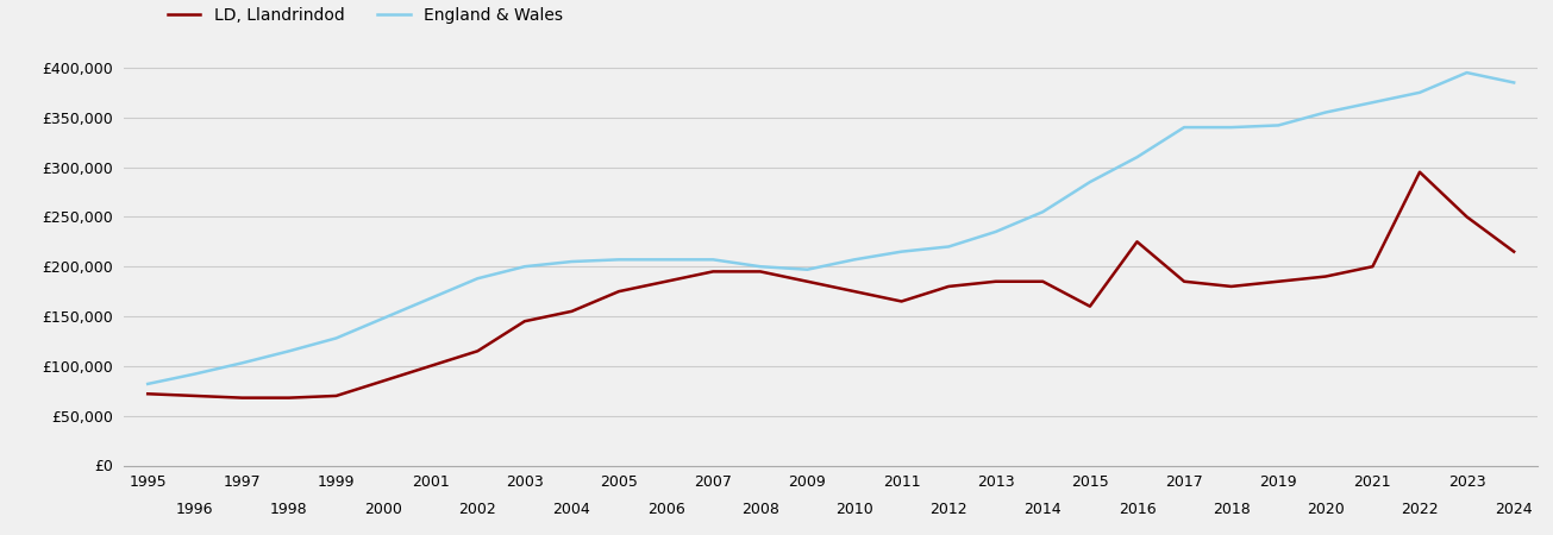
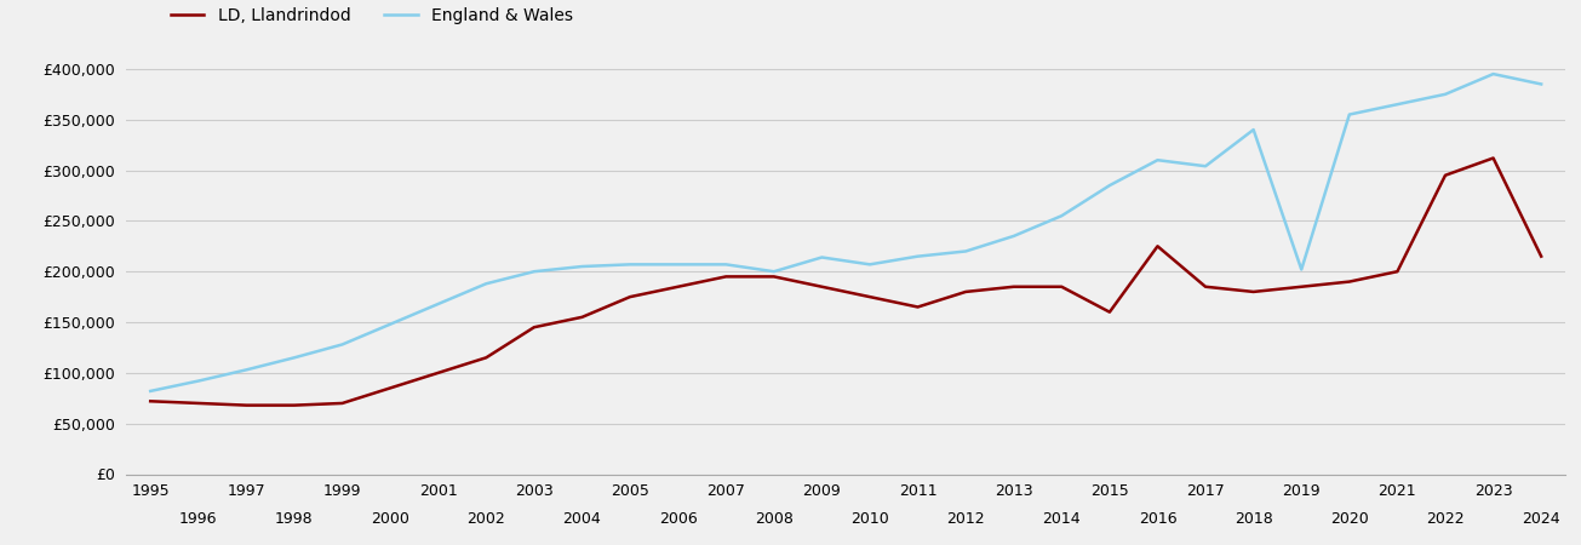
England & Wales/2009: £197,000 -> £214,000
England & Wales/2017: £340,000 -> £304,000
England & Wales/2019: £342,000 -> £202,000
LD, Llandrindod/2023: £250,000 -> £312,000
